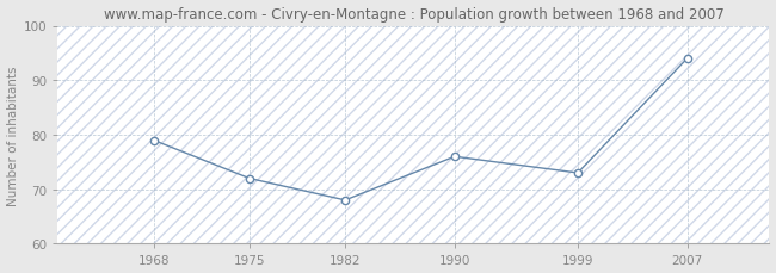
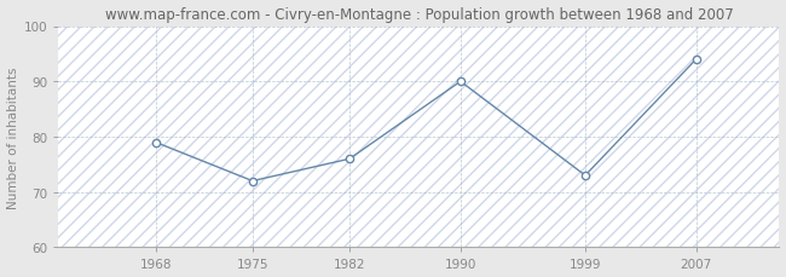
1982: 68 -> 76
1990: 76 -> 90
